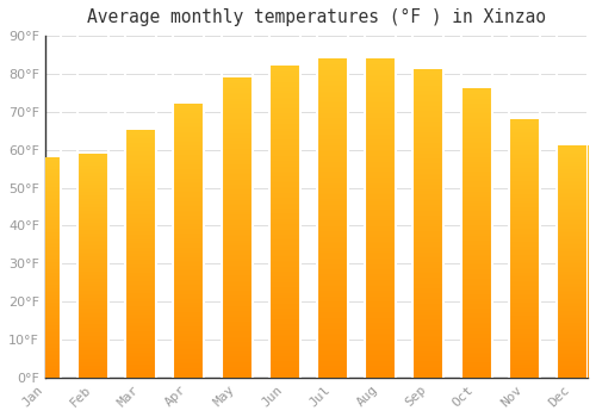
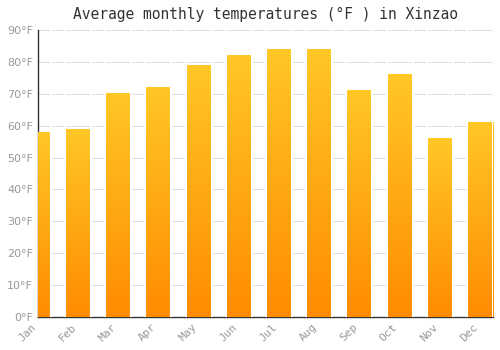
Mar: 65°F -> 70°F
Sep: 81°F -> 71°F
Nov: 68°F -> 56°F
